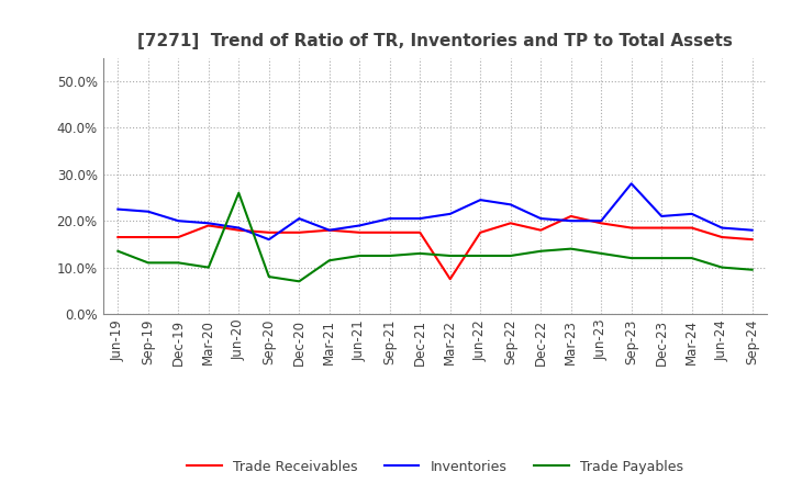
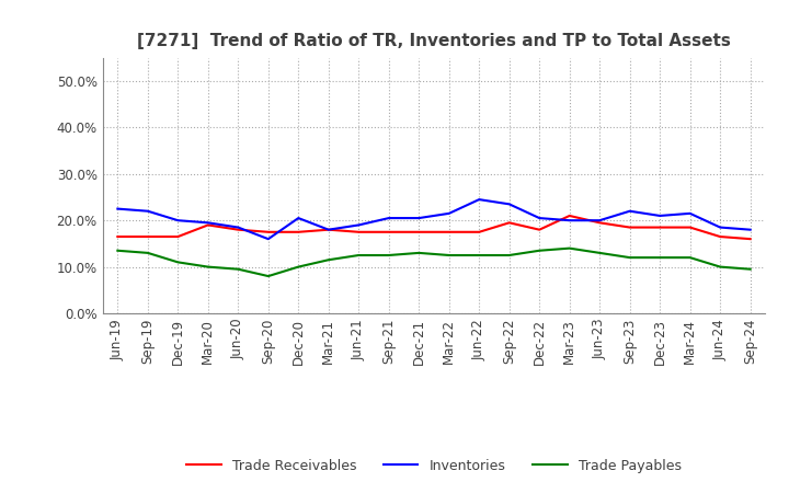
Trade Payables/Sep-19: 11.0% -> 13.0%
Trade Payables/Jun-20: 26.0% -> 9.5%
Trade Payables/Dec-20: 7.0% -> 10.0%
Trade Receivables/Mar-22: 7.5% -> 17.5%
Inventories/Sep-23: 28.0% -> 22.0%
